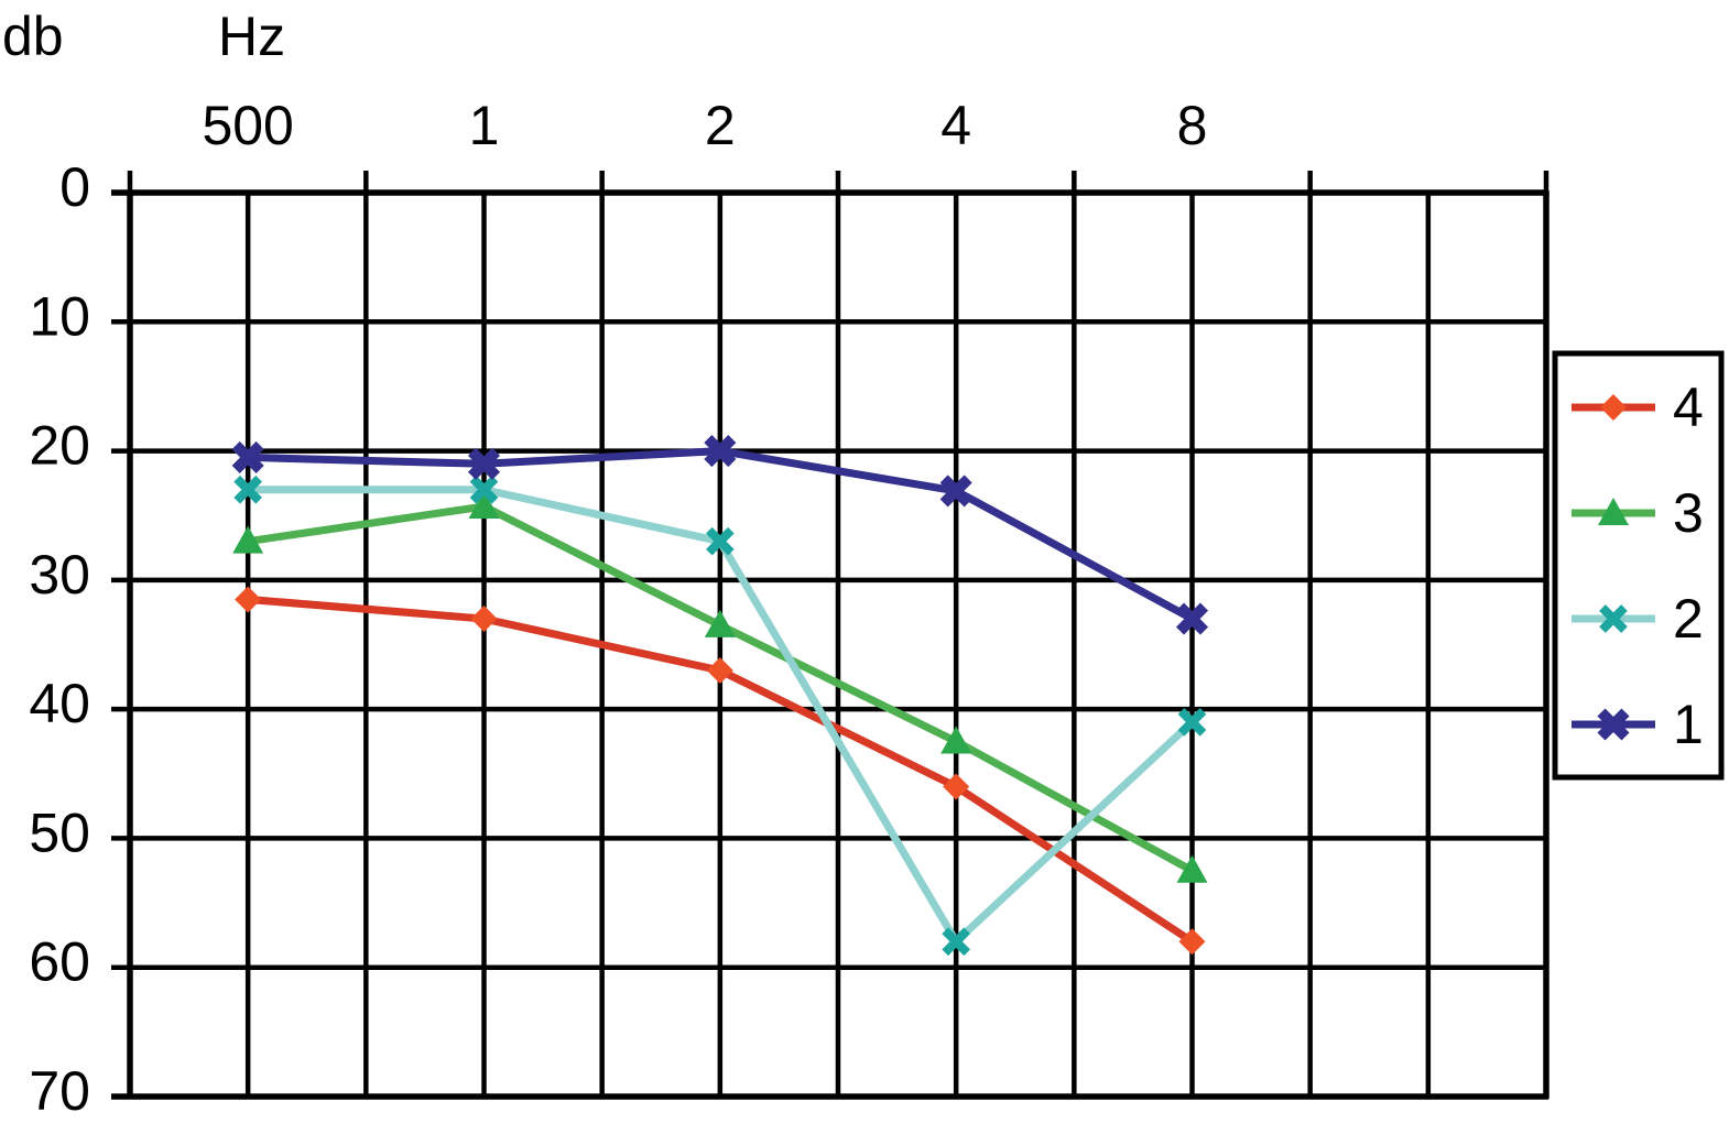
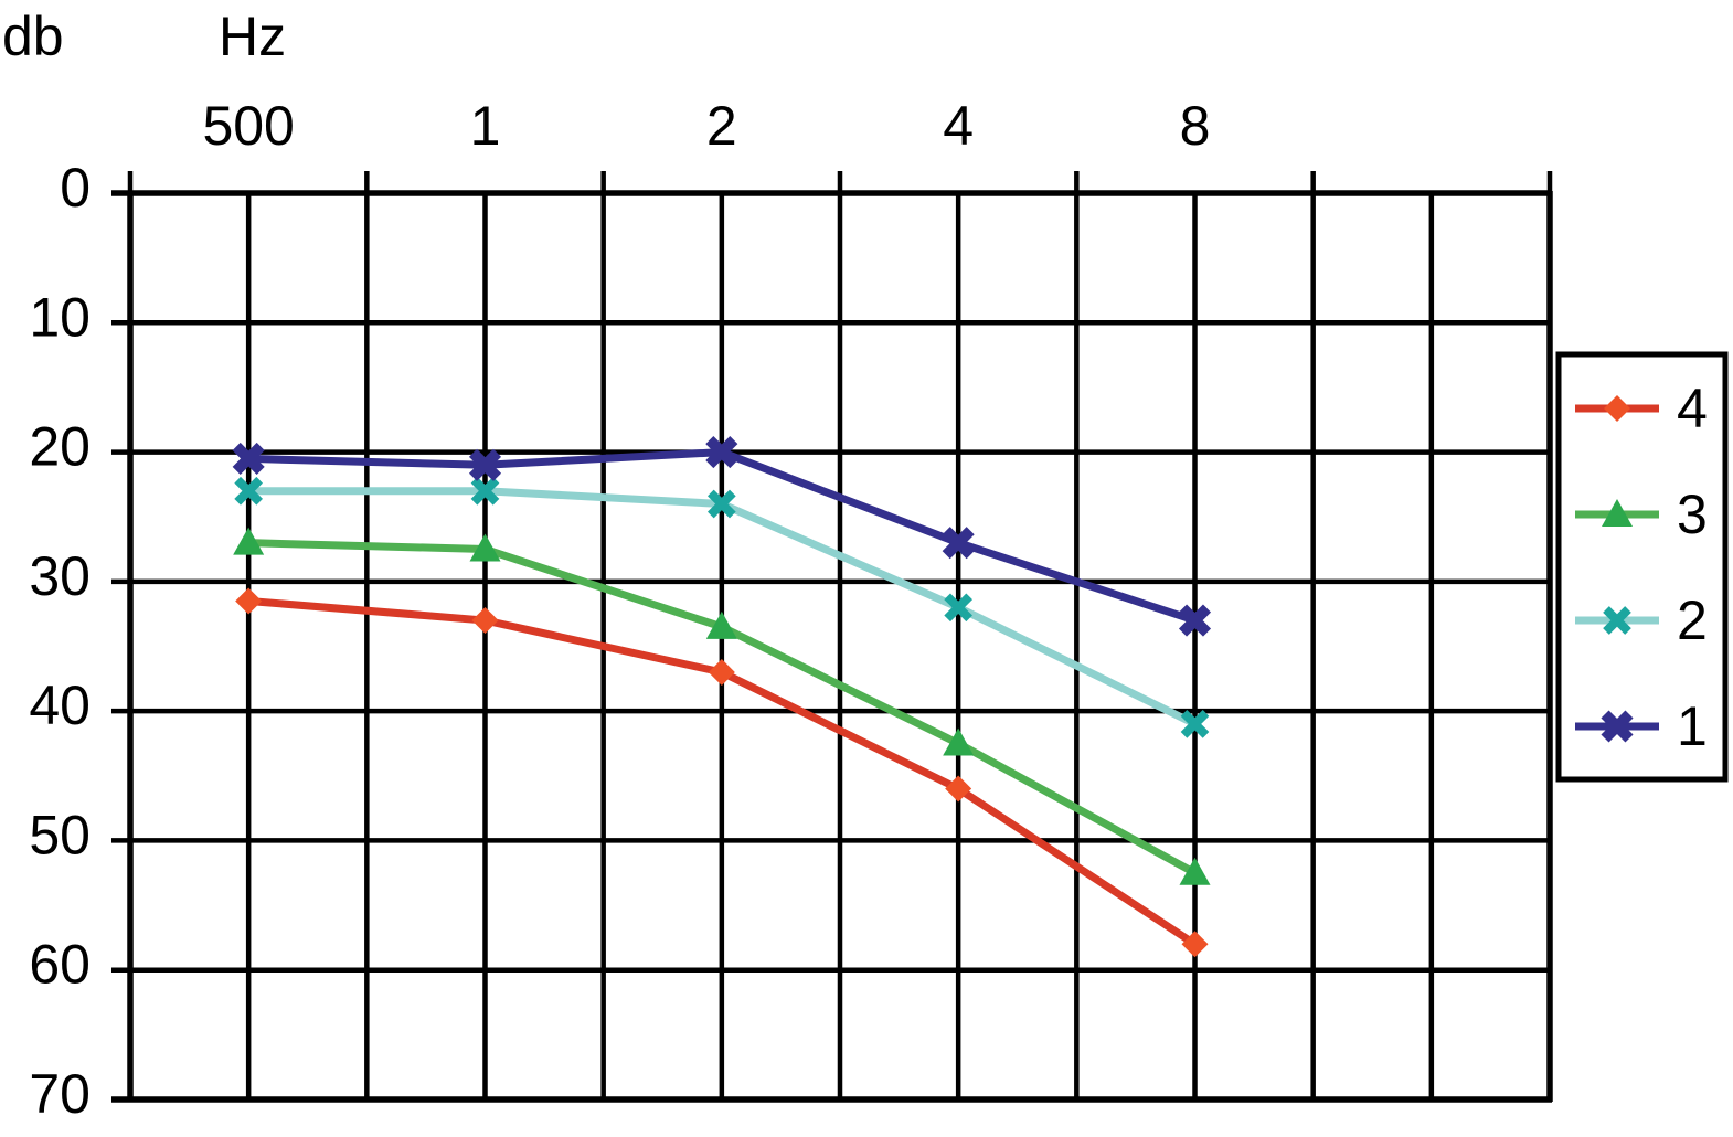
3/1: 24.3 -> 27.5
2/2: 27 -> 24
2/4: 58 -> 32
1/4: 23.1 -> 27.0
